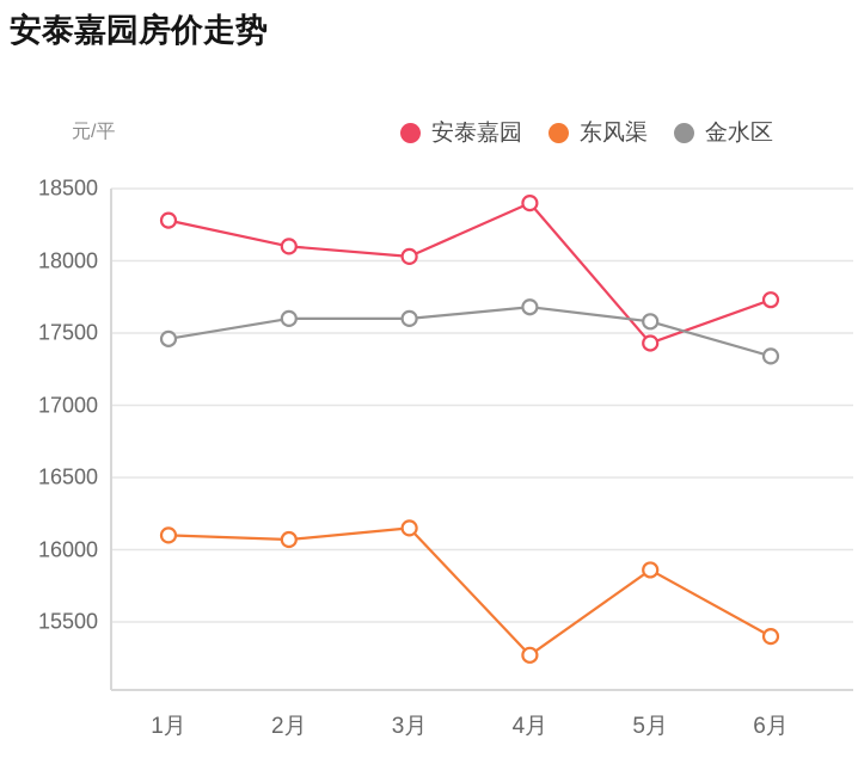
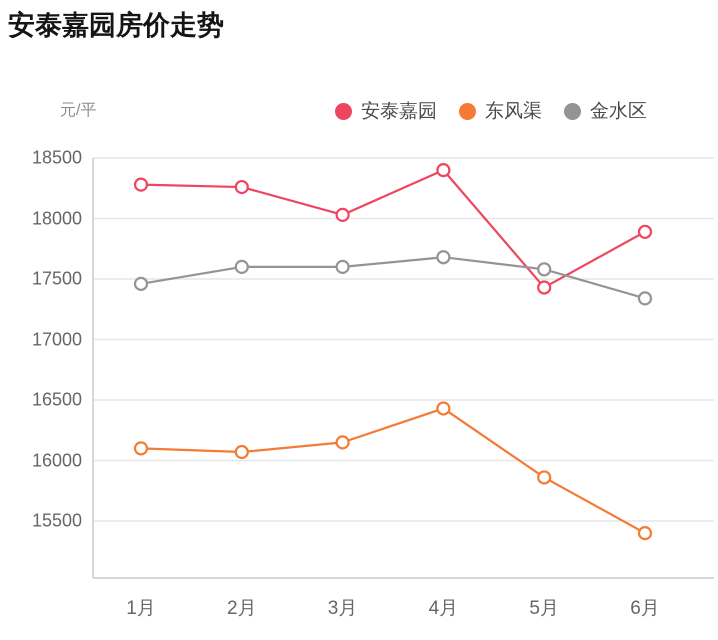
安泰嘉园/2月: 18100 -> 18260
东风渠/4月: 15270 -> 16430
安泰嘉园/6月: 17730 -> 17890
